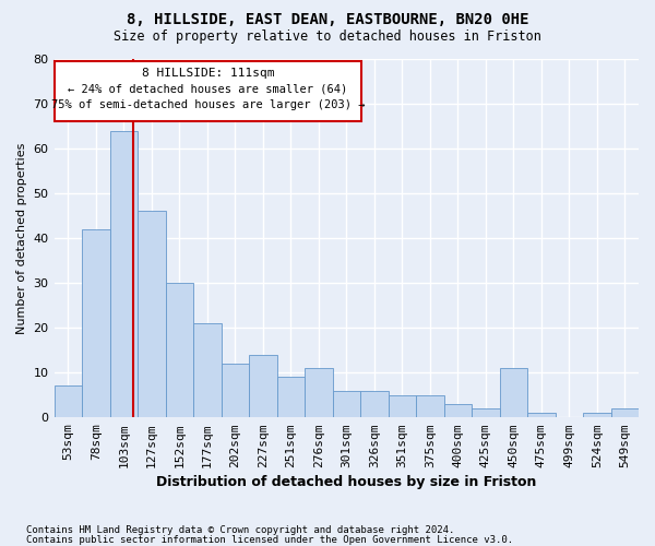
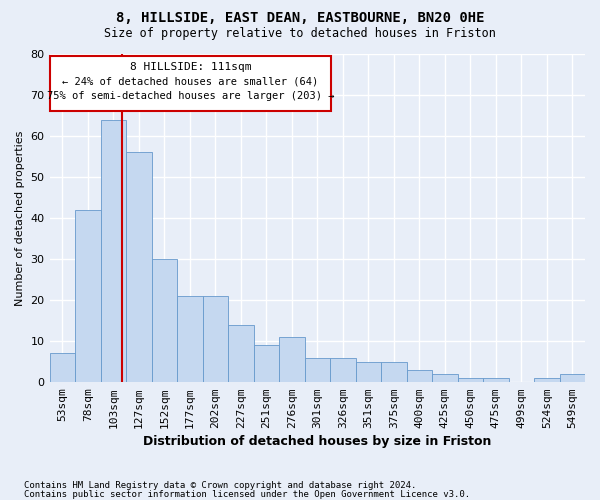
127sqm: 46 -> 56
202sqm: 12 -> 21
450sqm: 11 -> 1
